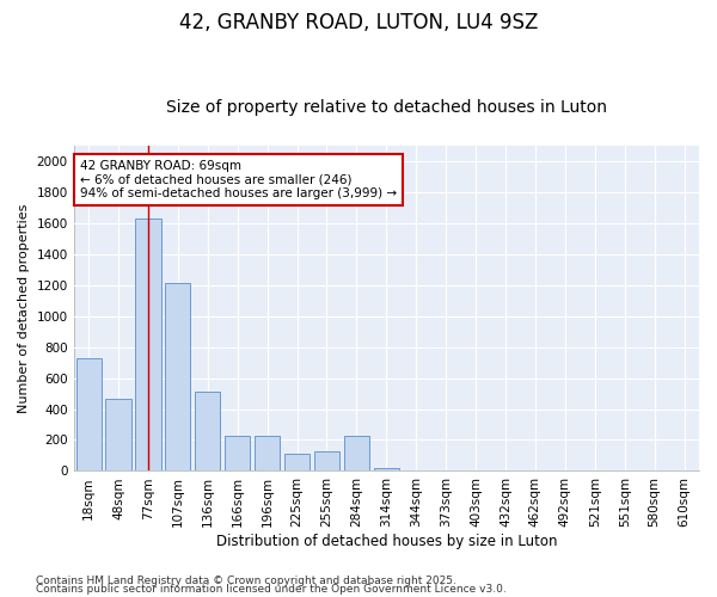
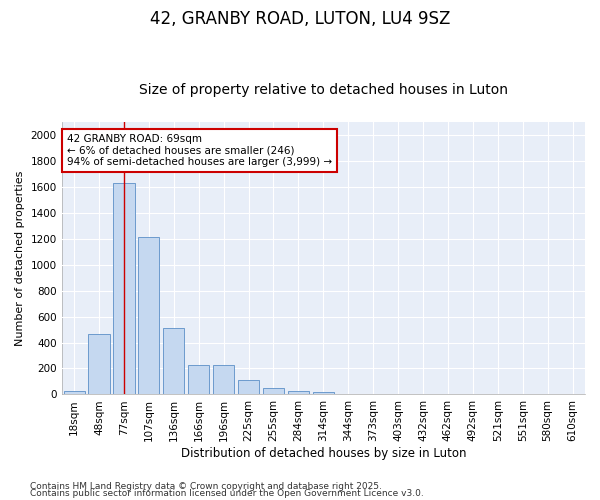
18sqm: 730 -> 30
255sqm: 130 -> 50
284sqm: 230 -> 30
